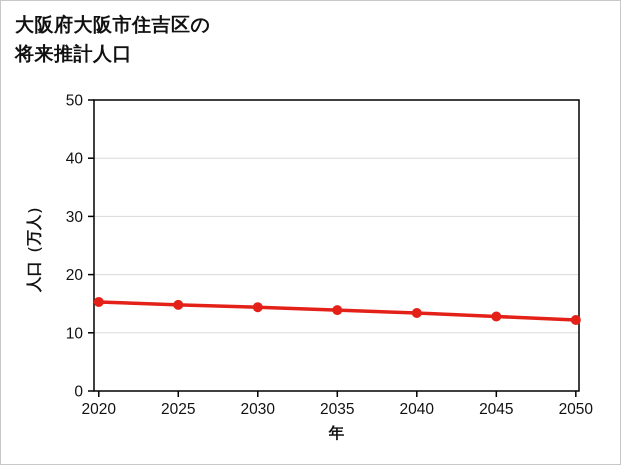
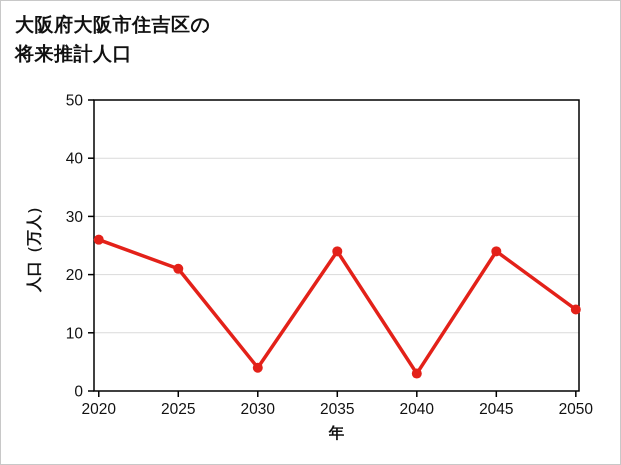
2020: 15 -> 26
2025: 15 -> 21
2030: 14 -> 4
2035: 14 -> 24
2040: 13 -> 3
2045: 13 -> 24
2050: 12 -> 14
